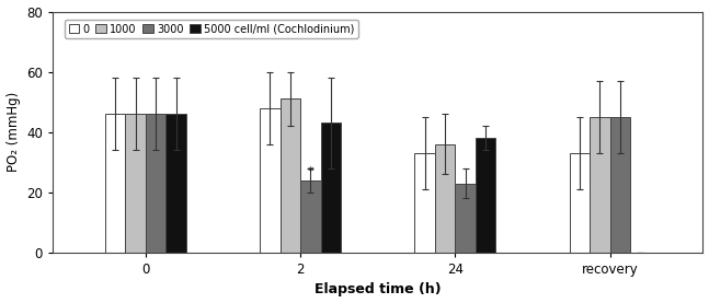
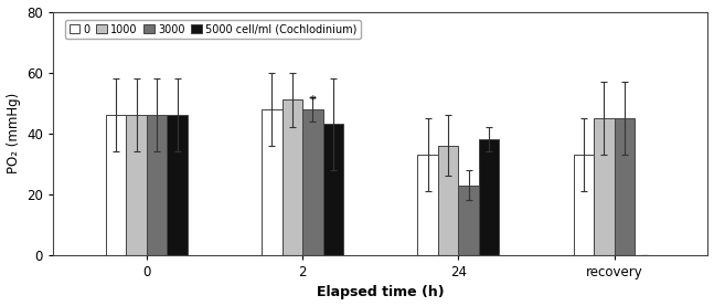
3000/2: 24 -> 48
